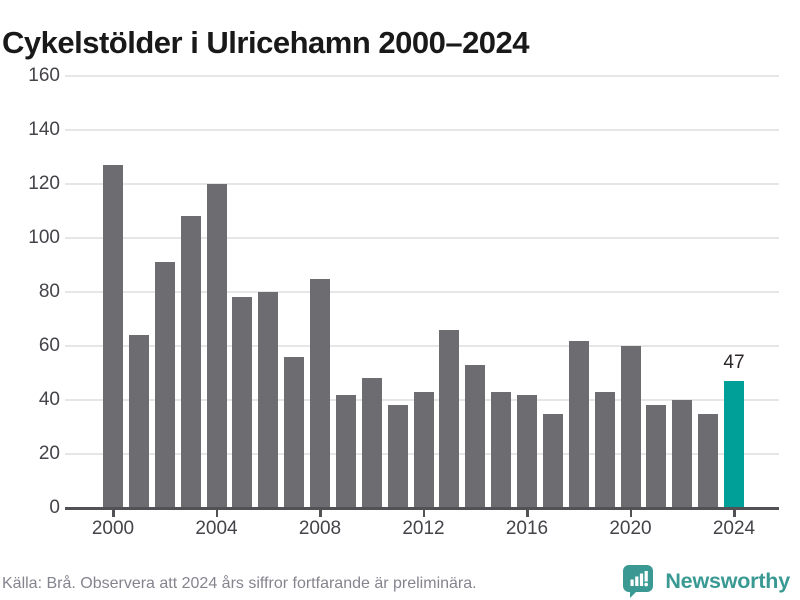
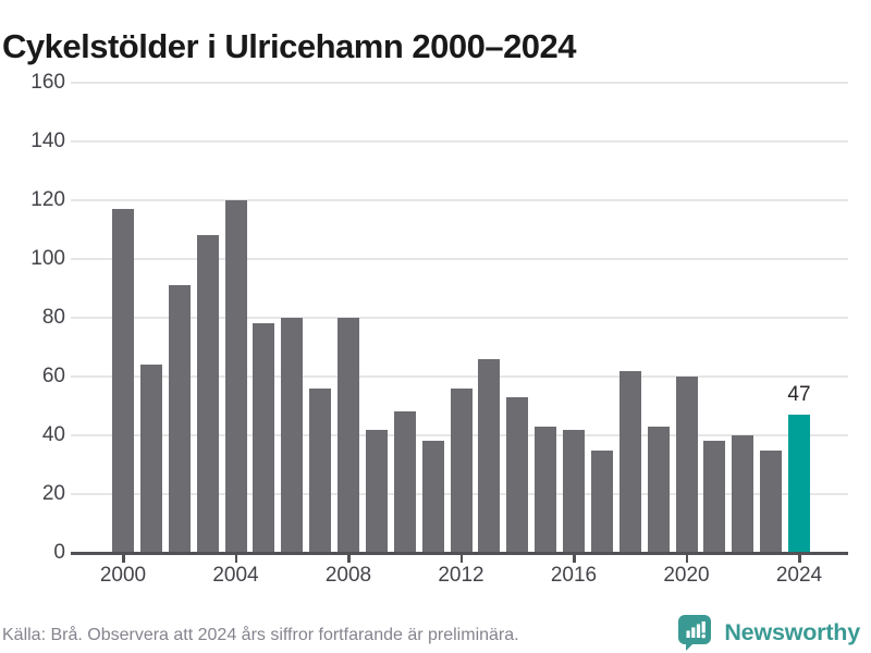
2000: 127 -> 117
2008: 85 -> 80
2012: 43 -> 56
